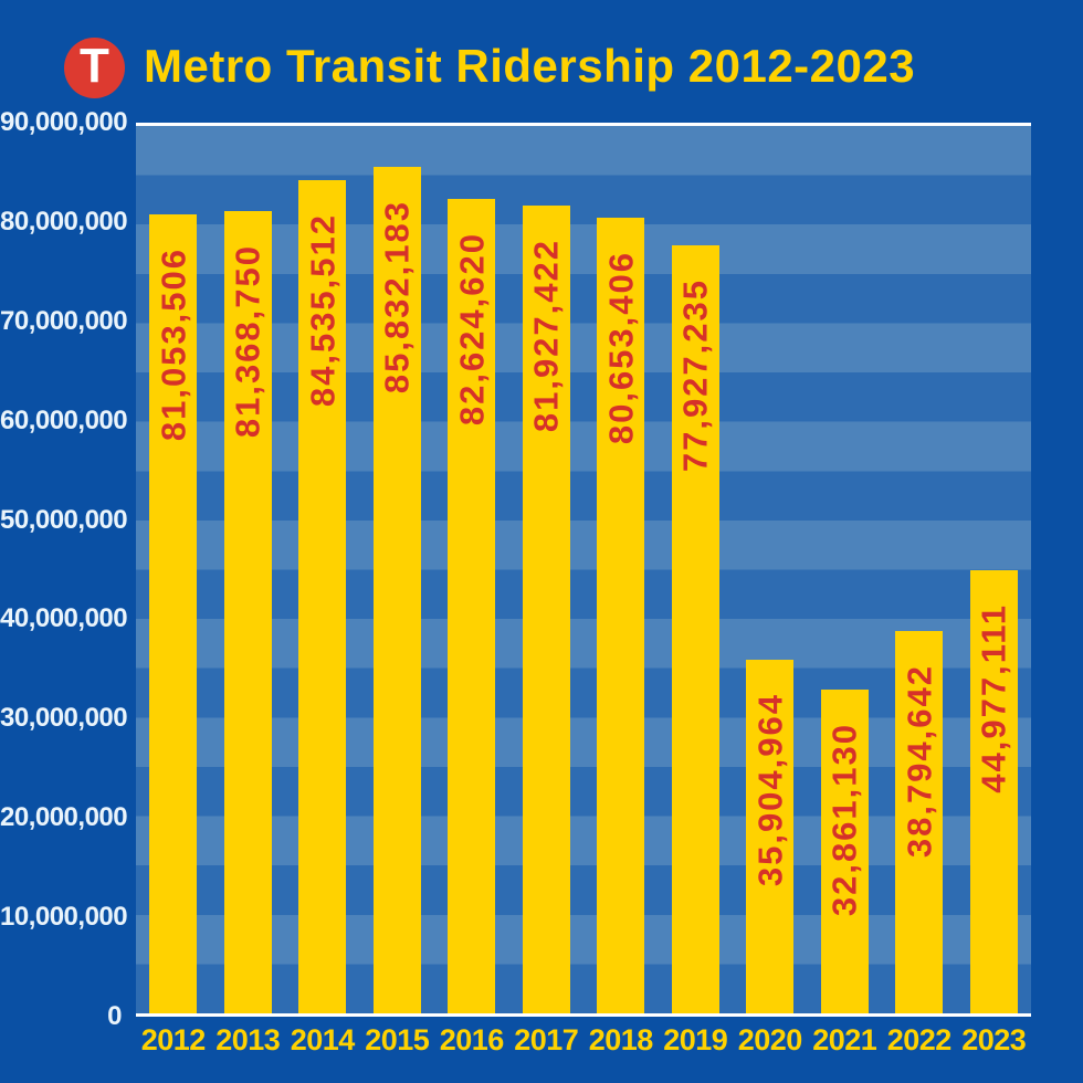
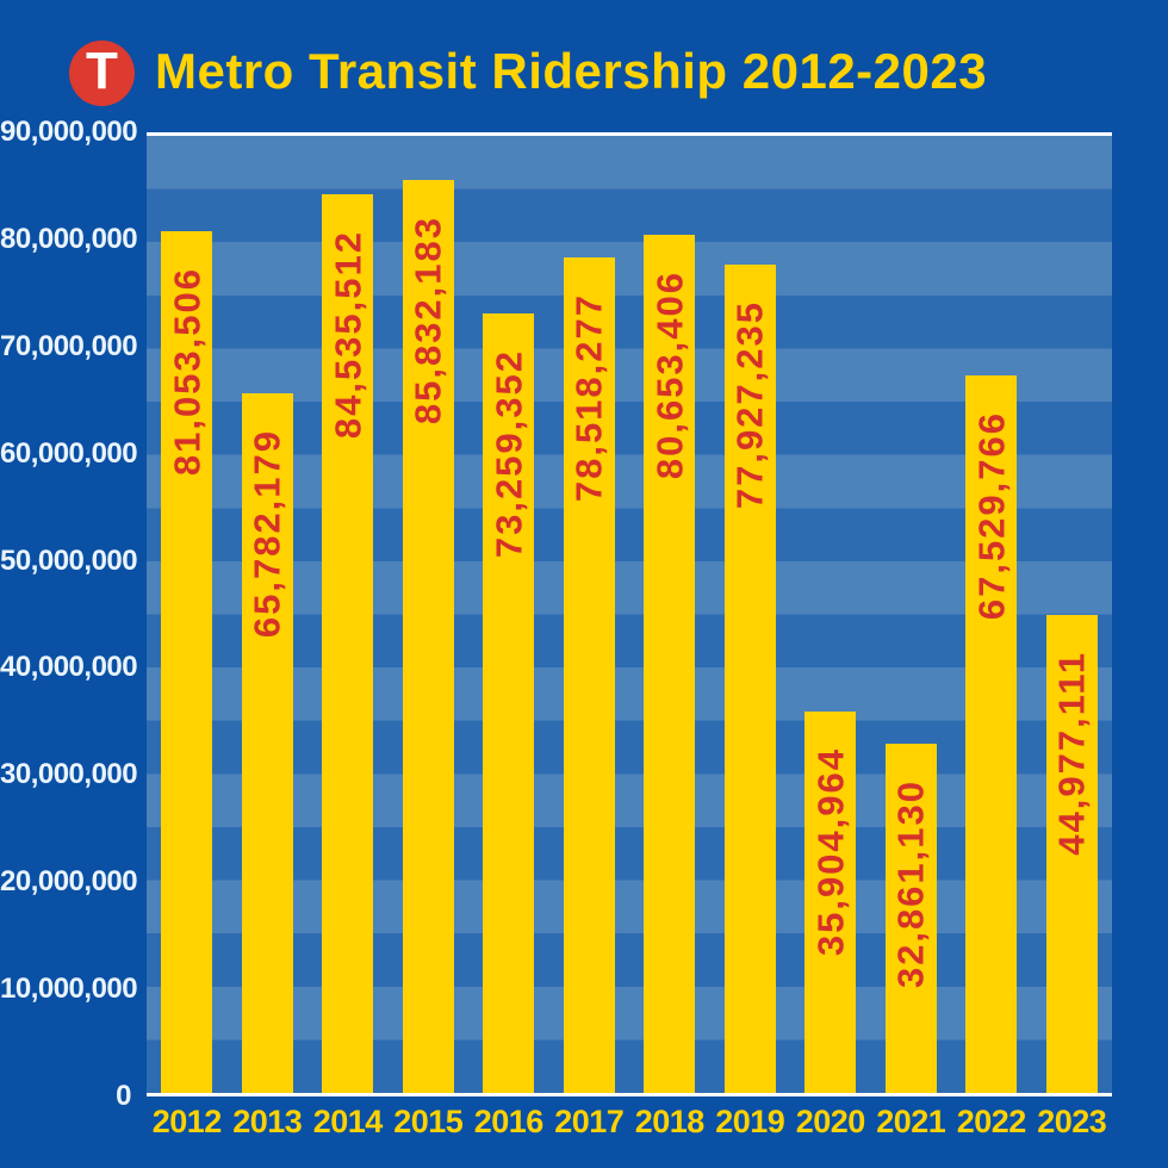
2013: 81,368,750 -> 65,782,179
2016: 82,624,620 -> 73,259,352
2017: 81,927,422 -> 78,518,277
2022: 38,794,642 -> 67,529,766
